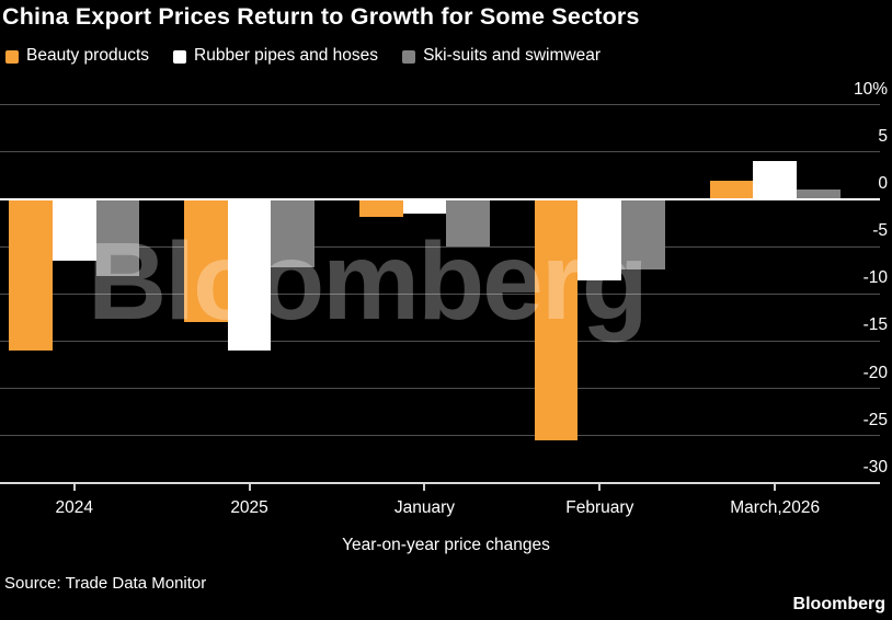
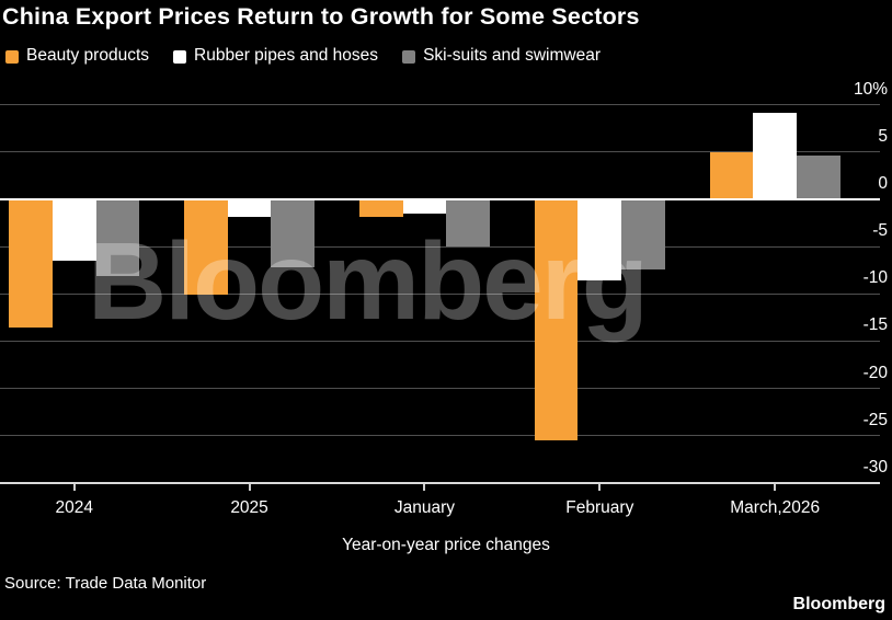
Beauty products/2024: -16% -> -14%
Beauty products/2025: -13% -> -10%
Rubber pipes and hoses/2025: -16% -> -2%
Beauty products/March,2026: 2% -> 5%
Rubber pipes and hoses/March,2026: 4% -> 9%
Ski-suits and swimwear/March,2026: 1% -> 5%
